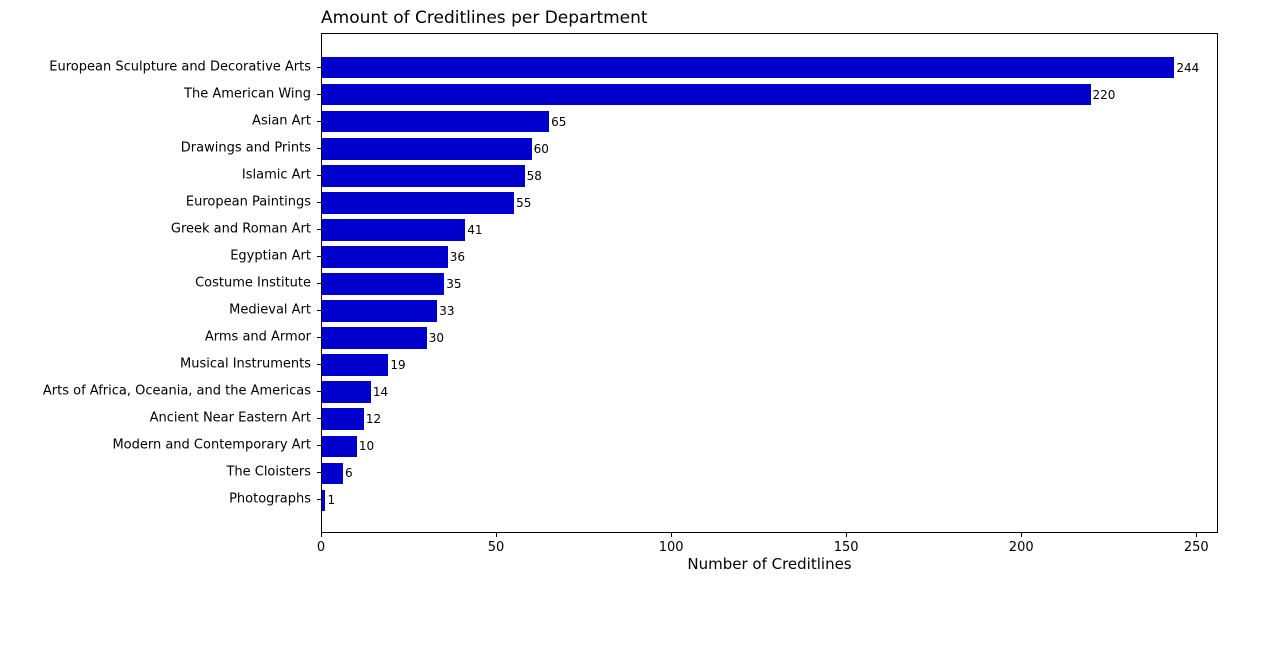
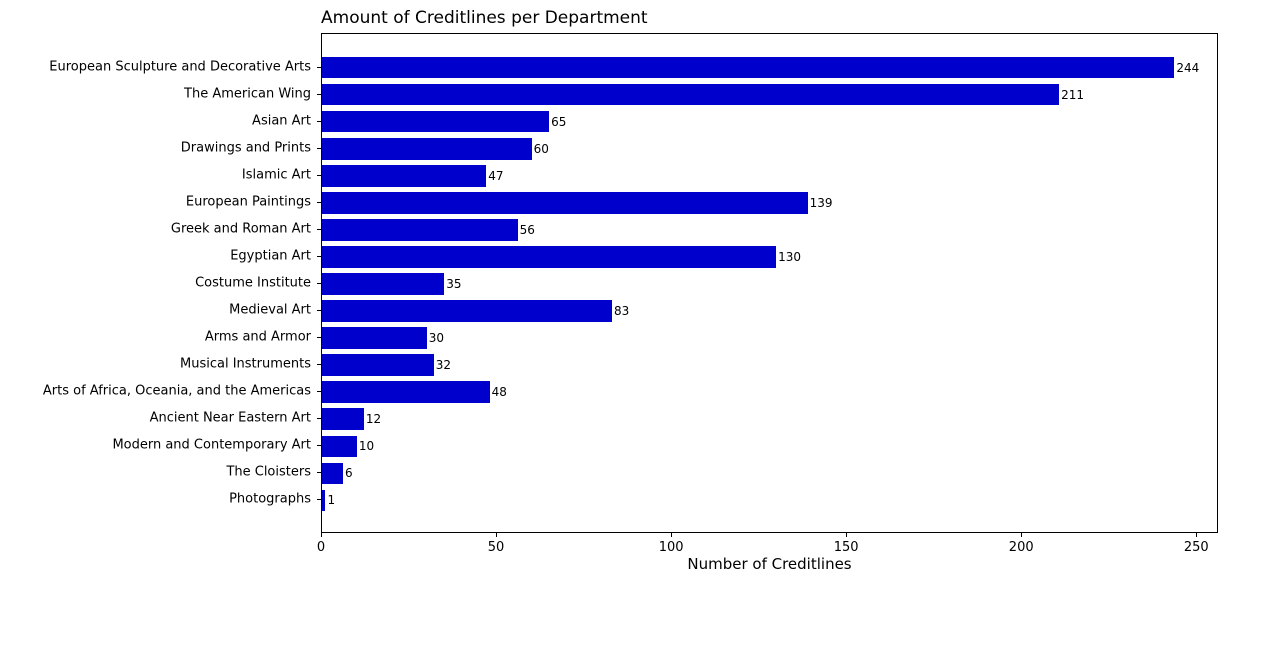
The American Wing: 220 -> 211
Islamic Art: 58 -> 47
European Paintings: 55 -> 139
Greek and Roman Art: 41 -> 56
Egyptian Art: 36 -> 130
Medieval Art: 33 -> 83
Musical Instruments: 19 -> 32
Arts of Africa, Oceania, and the Americas: 14 -> 48
